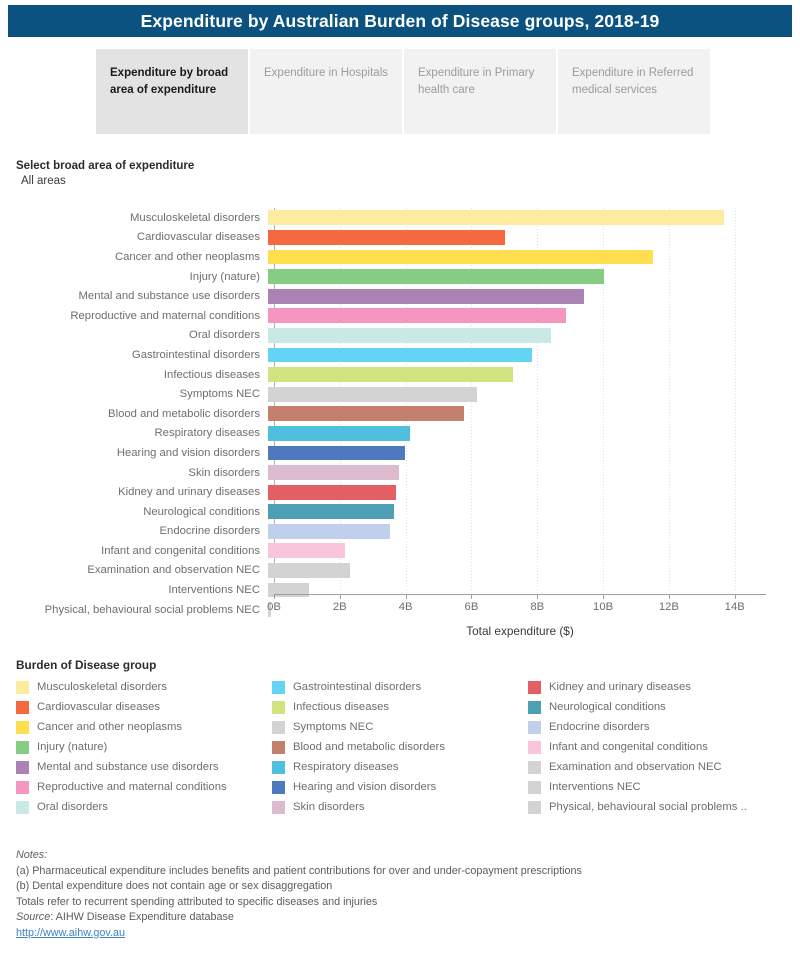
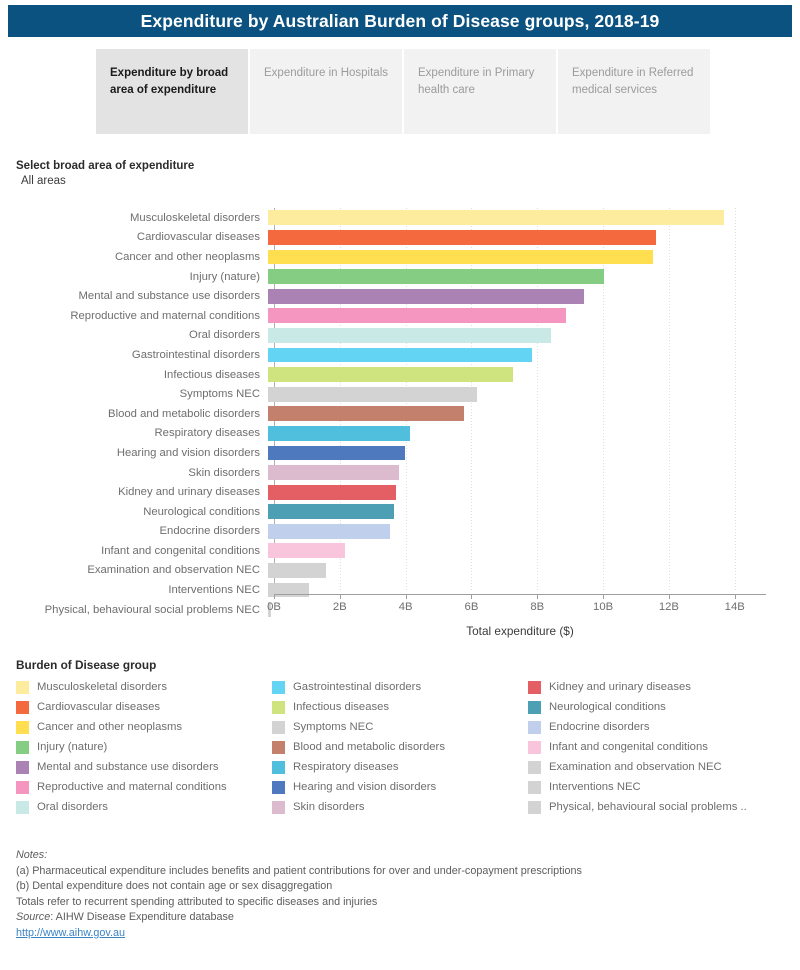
Cardiovascular diseases: 7.2B -> 11.8B
Examination and observation NEC: 2.5B -> 1.8B
